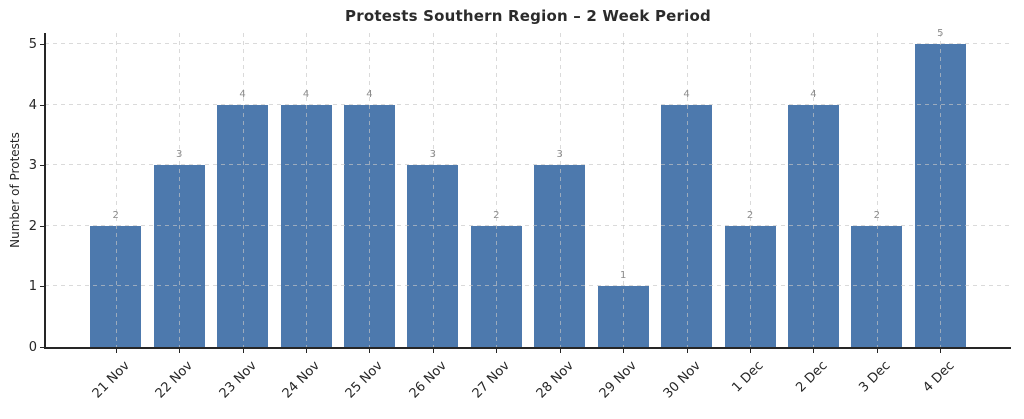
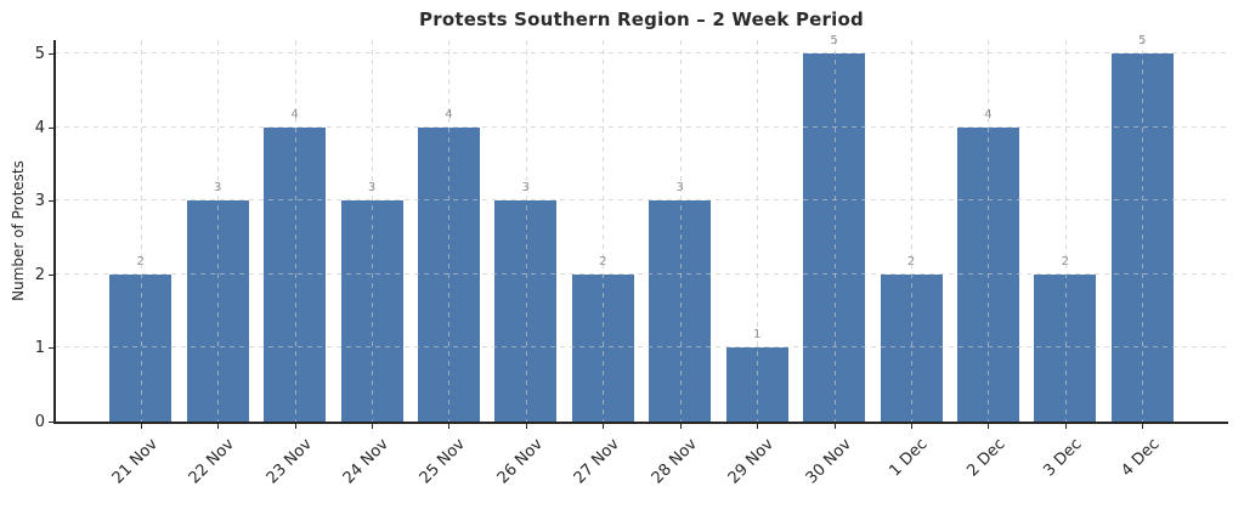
24 Nov: 4 -> 3
30 Nov: 4 -> 5
